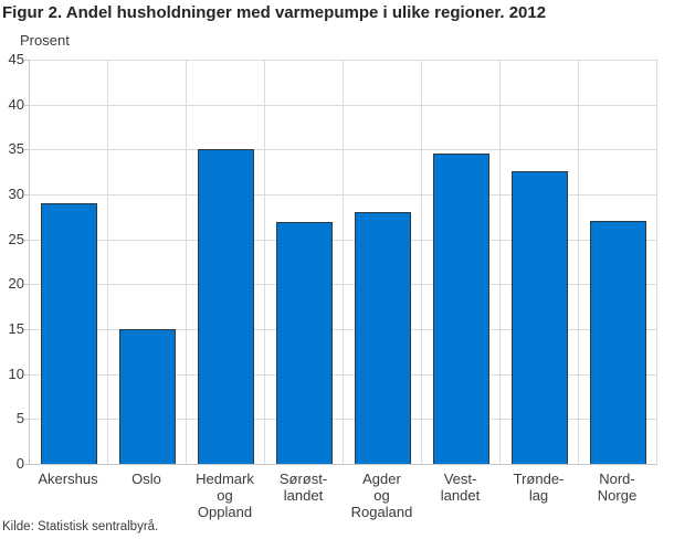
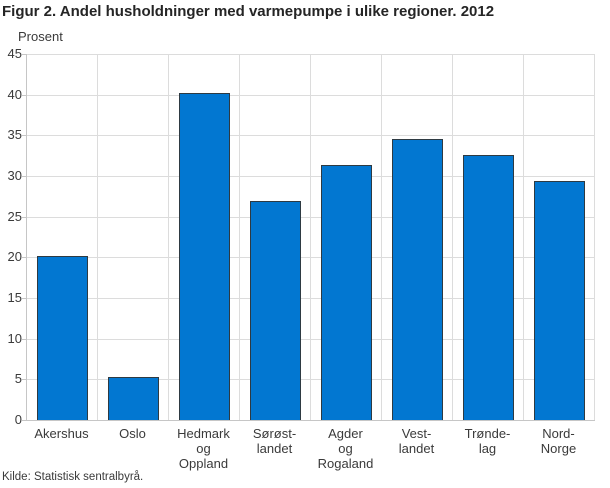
Akershus: 29 -> 20
Oslo: 15 -> 5
Hedmark og Oppland: 35 -> 40
Agder og Rogaland: 28 -> 31
Nord-Norge: 27 -> 29
